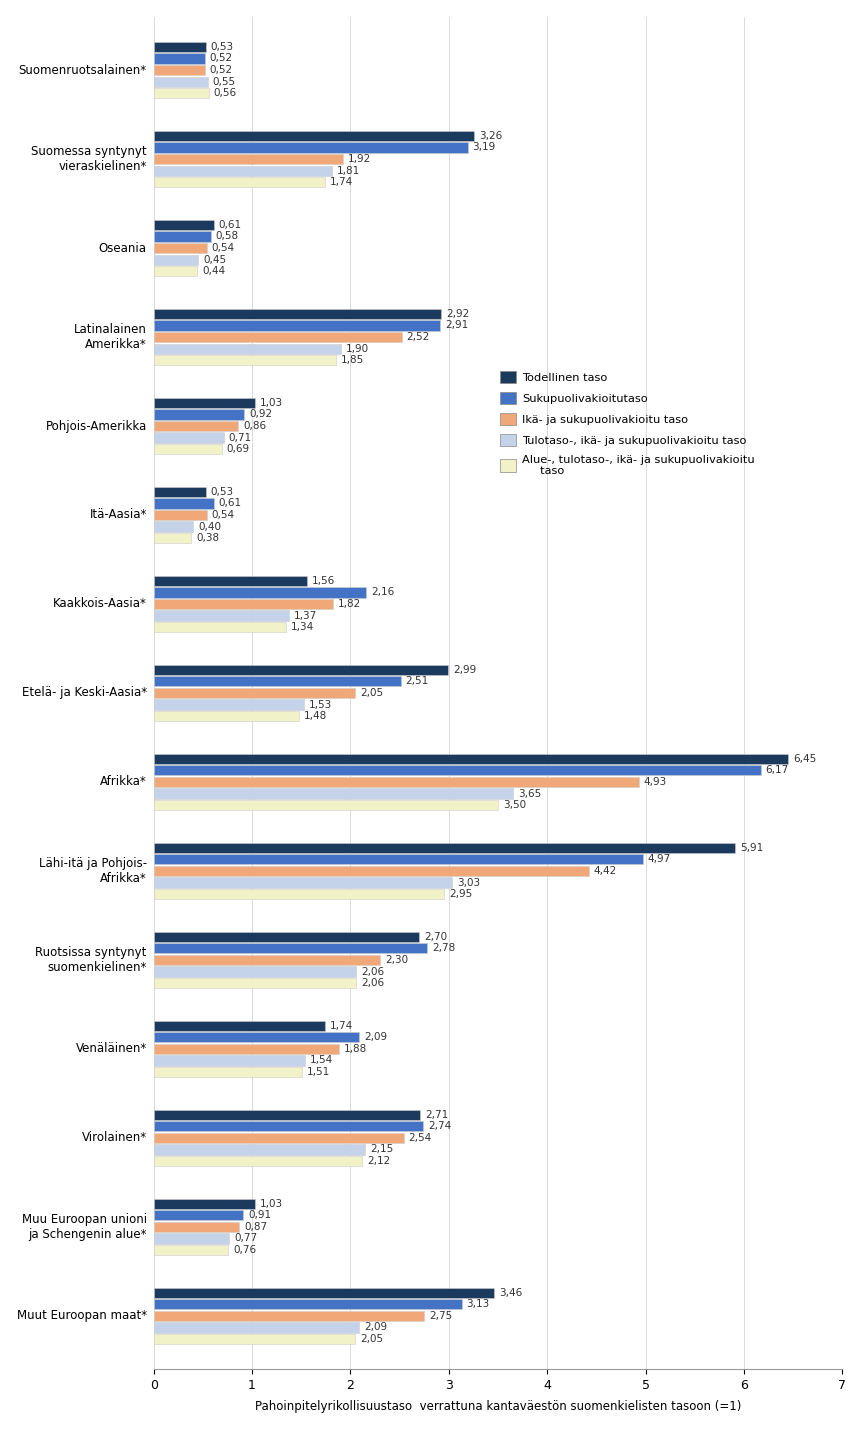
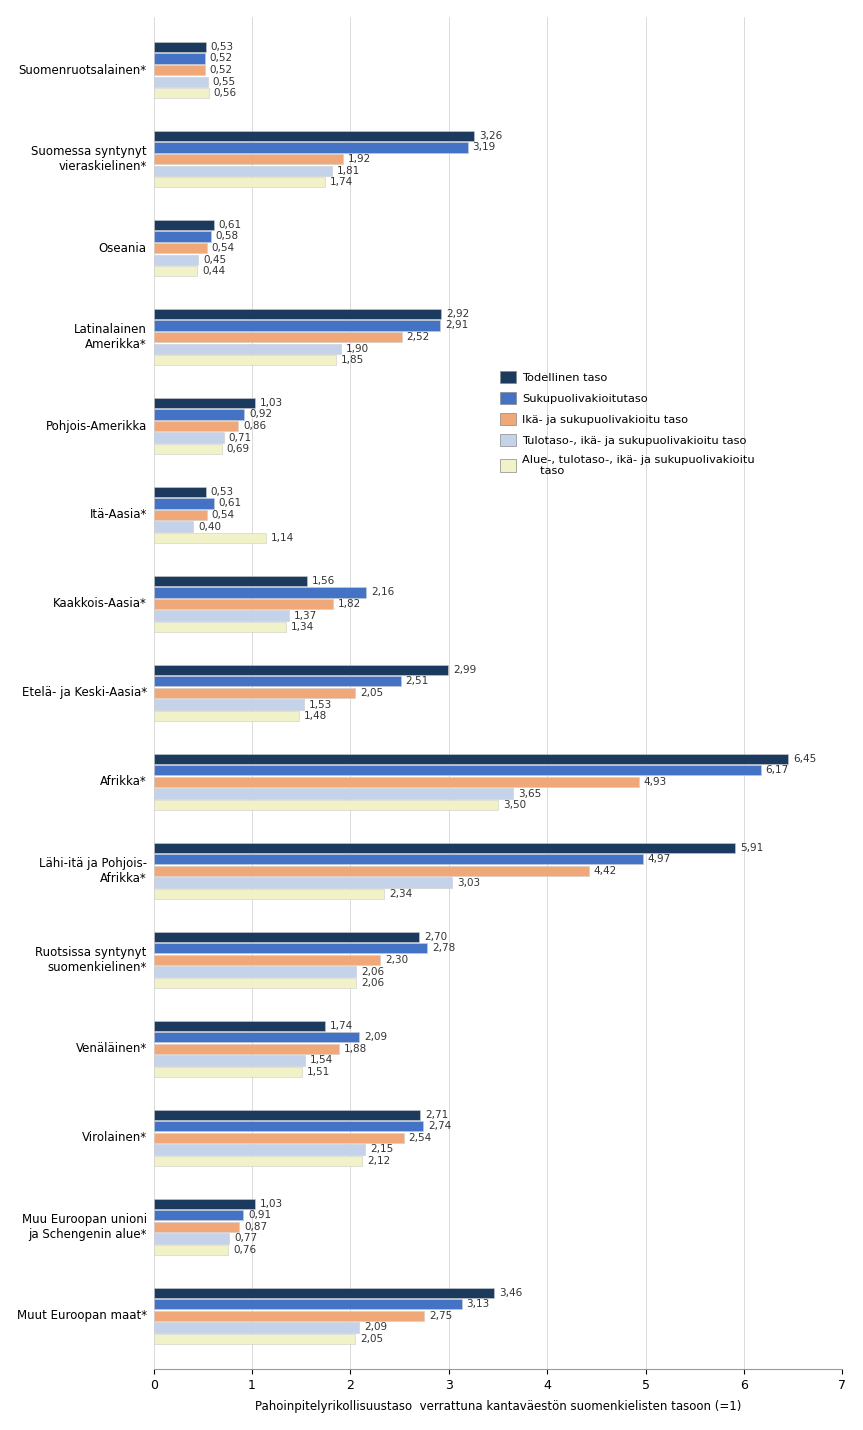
Alue-, tulotaso-, ikä- ja sukupuolivakioitu taso/Itä-Aasia*: 0,38 -> 1,14
Alue-, tulotaso-, ikä- ja sukupuolivakioitu taso/Lähi-itä ja Pohjois- Afrikka*: 2,95 -> 2,34
